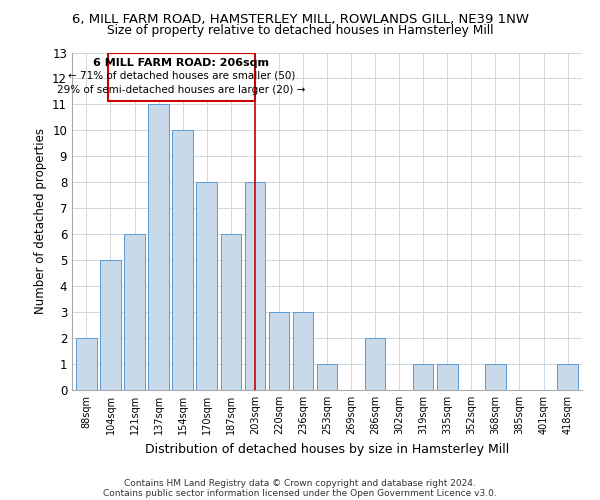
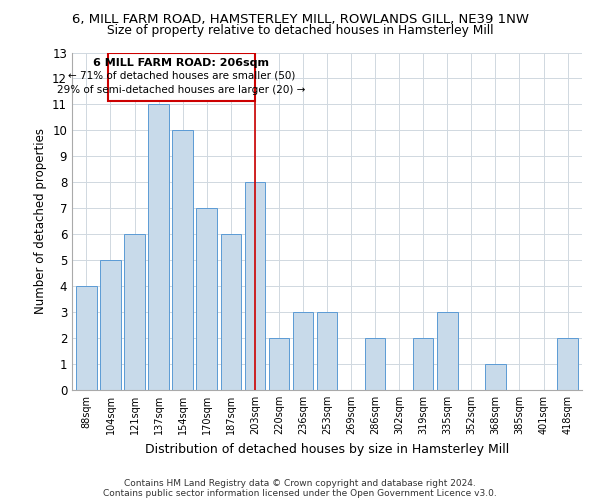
88sqm: 2 -> 4
170sqm: 8 -> 7
220sqm: 3 -> 2
253sqm: 1 -> 3
319sqm: 1 -> 2
335sqm: 1 -> 3
418sqm: 1 -> 2
